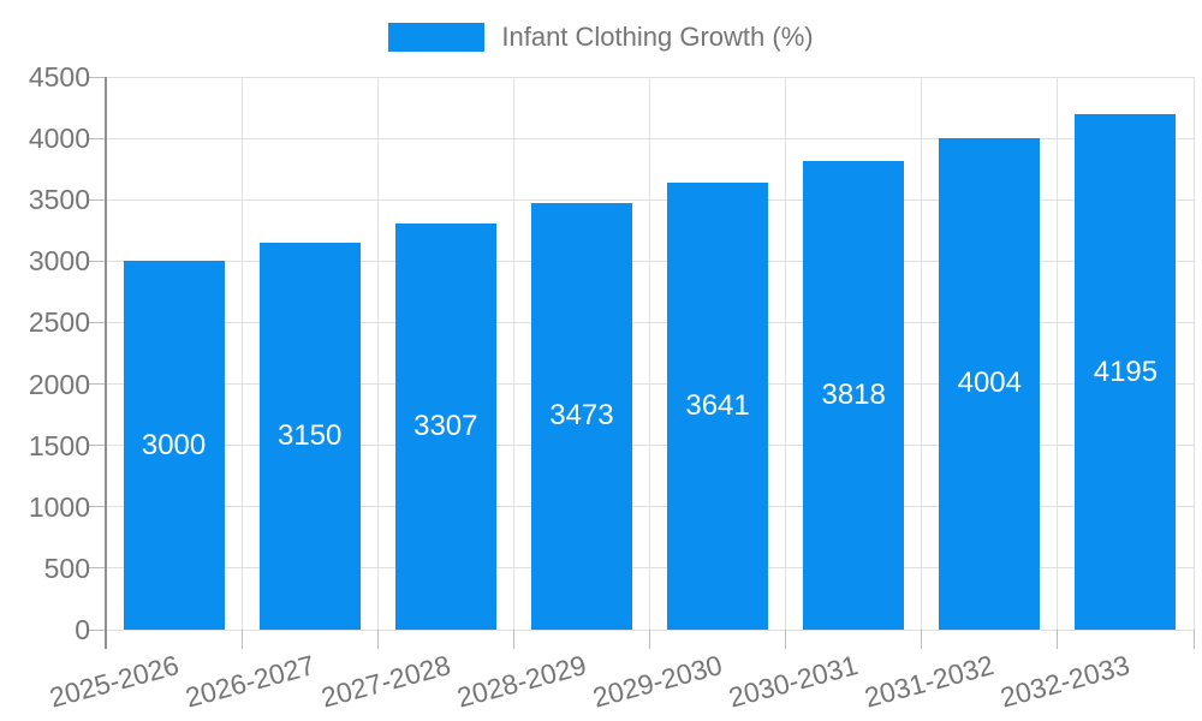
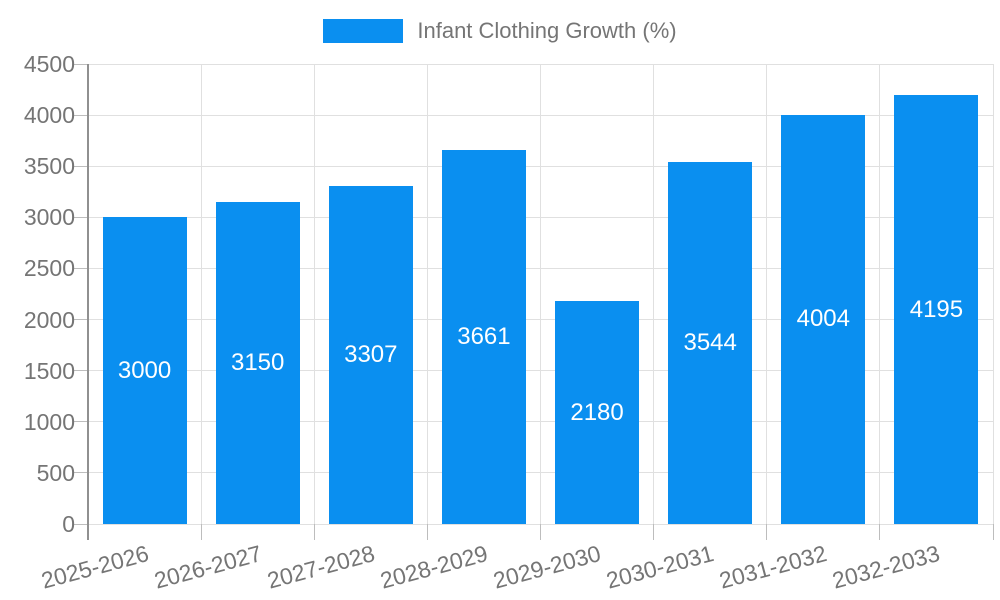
2028-2029: 3473 -> 3661
2029-2030: 3641 -> 2180
2030-2031: 3818 -> 3544
